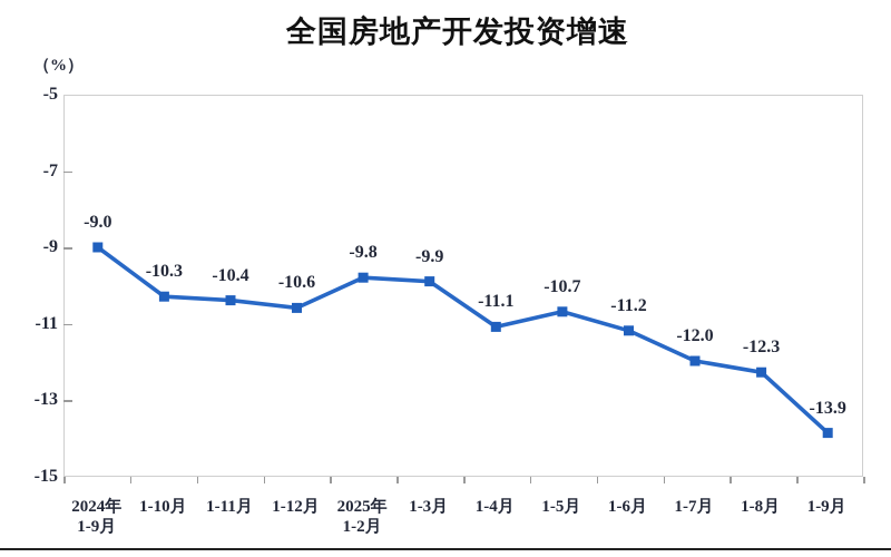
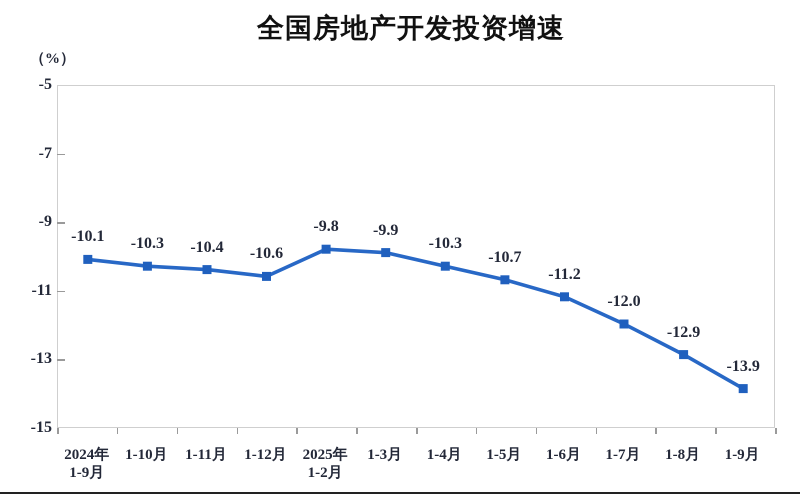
2024年 1-9月: -9.0 -> -10.1
1-4月: -11.1 -> -10.3
1-8月: -12.3 -> -12.9
